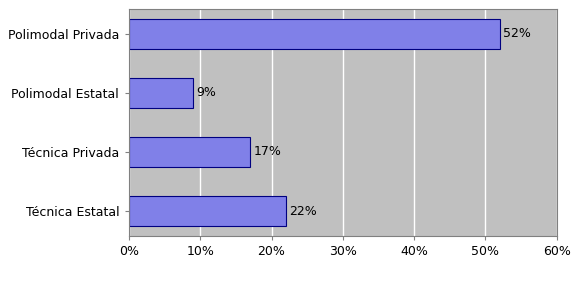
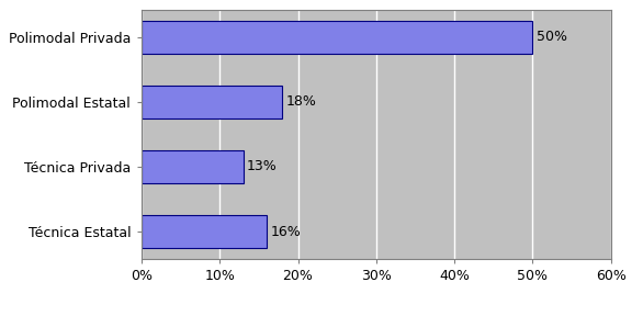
Polimodal Privada: 52% -> 50%
Polimodal Estatal: 9% -> 18%
Técnica Privada: 17% -> 13%
Técnica Estatal: 22% -> 16%
